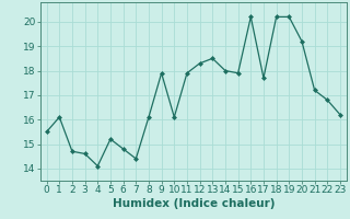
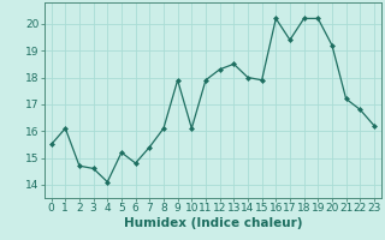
7: 14.4 -> 15.4
17: 17.7 -> 19.4
